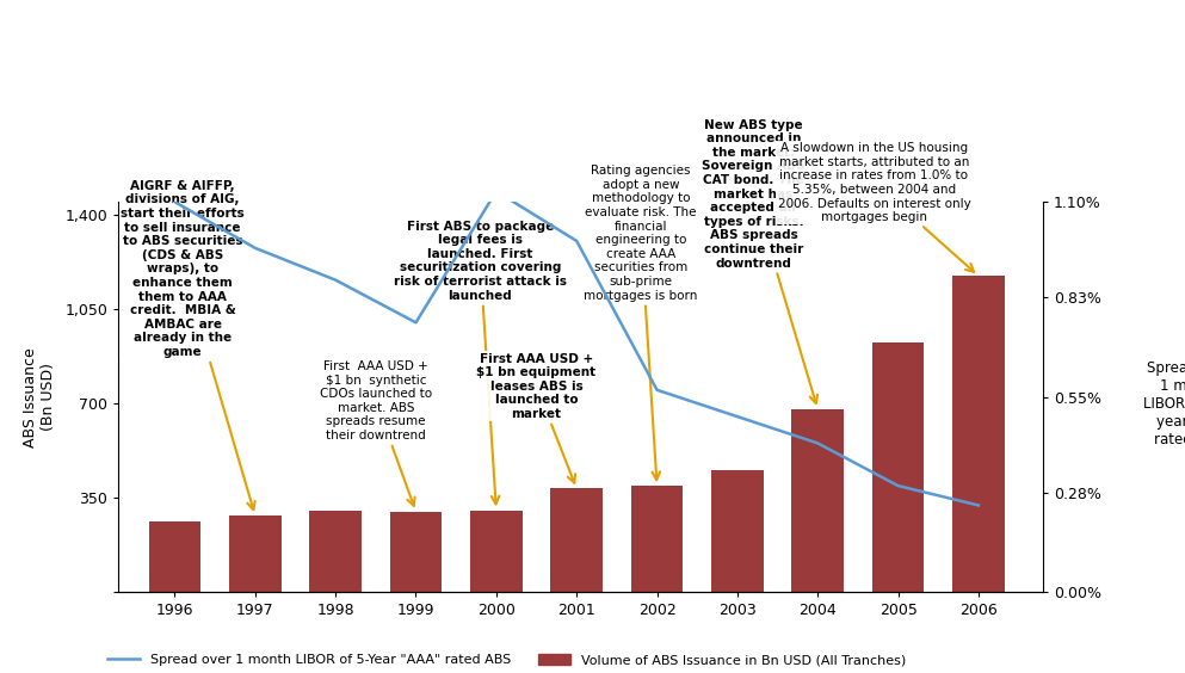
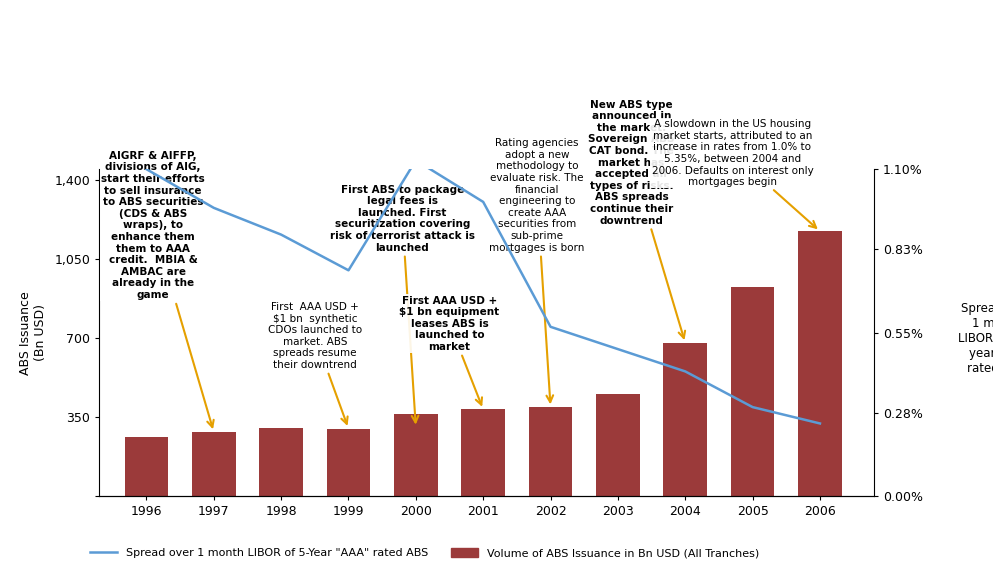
Volume of ABS Issuance in Bn USD (All Tranches)/2000: 305 -> 365
